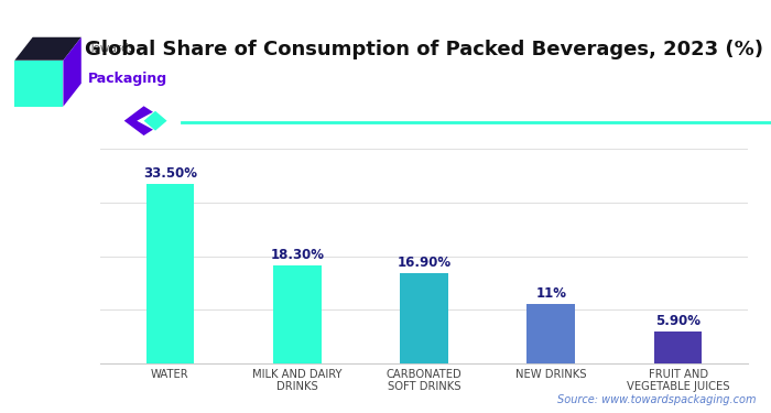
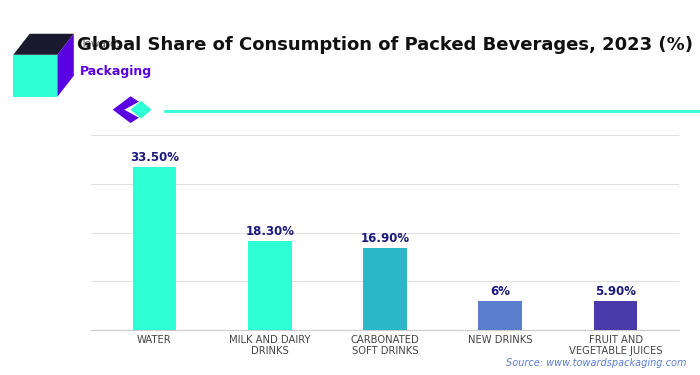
NEW DRINKS: 11% -> 6%
